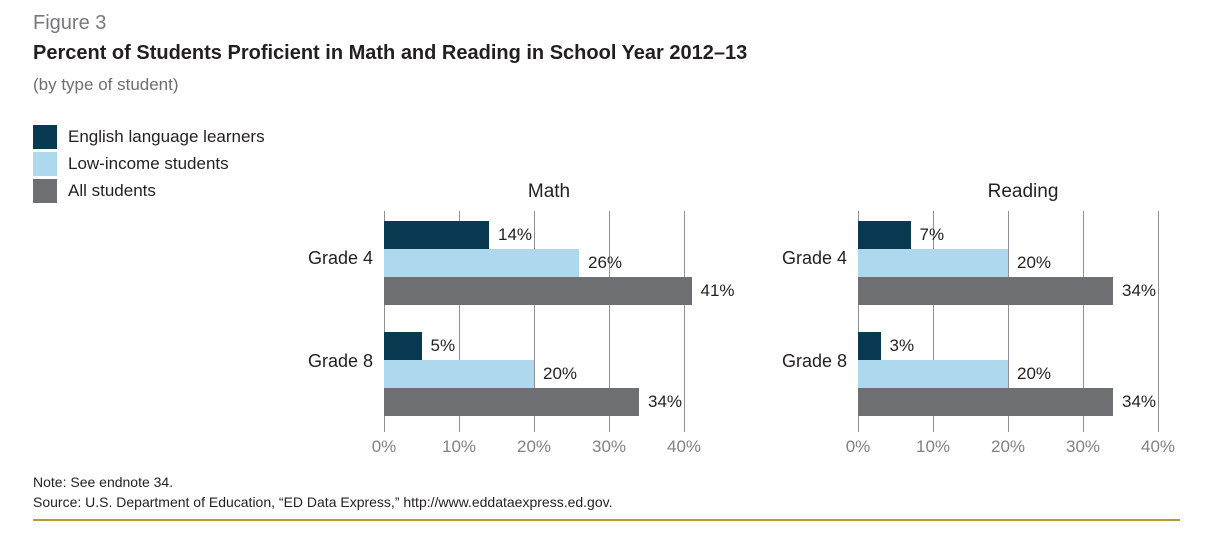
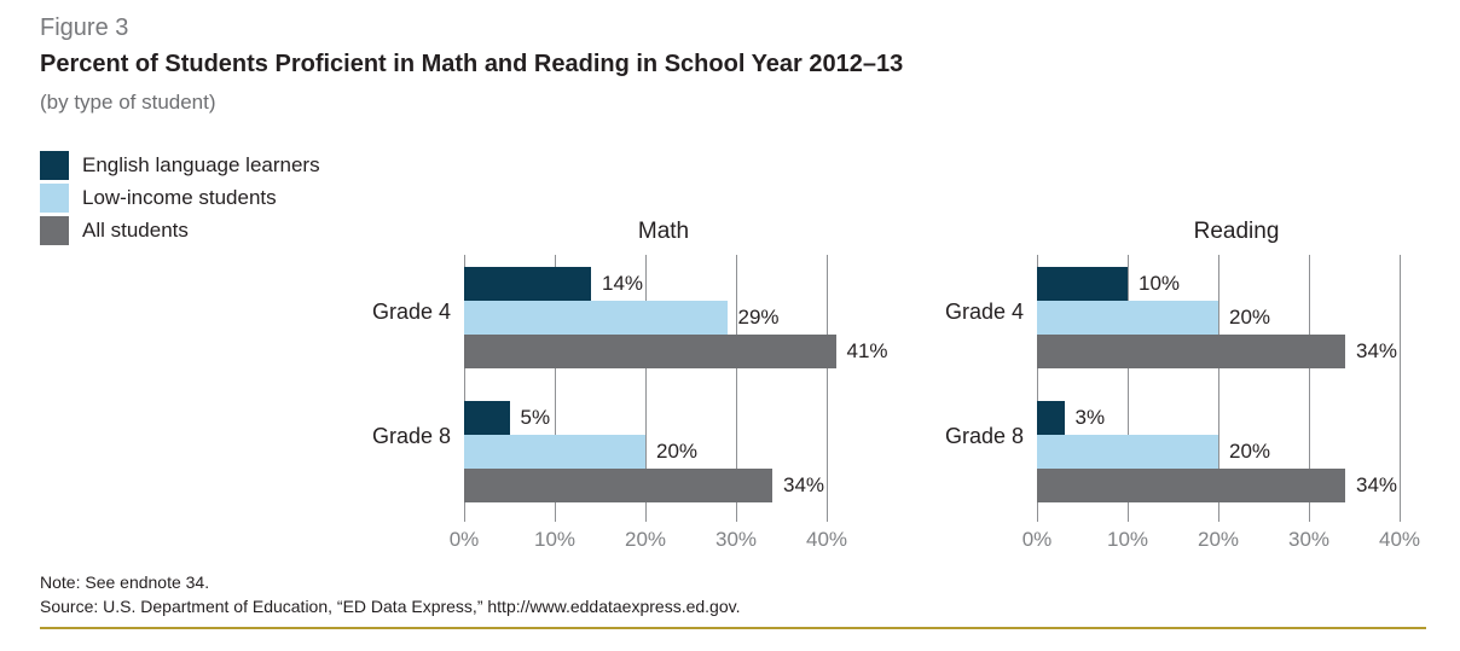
Math/Low-income students/Grade 4: 26% -> 29%
Reading/English language learners/Grade 4: 7% -> 10%
